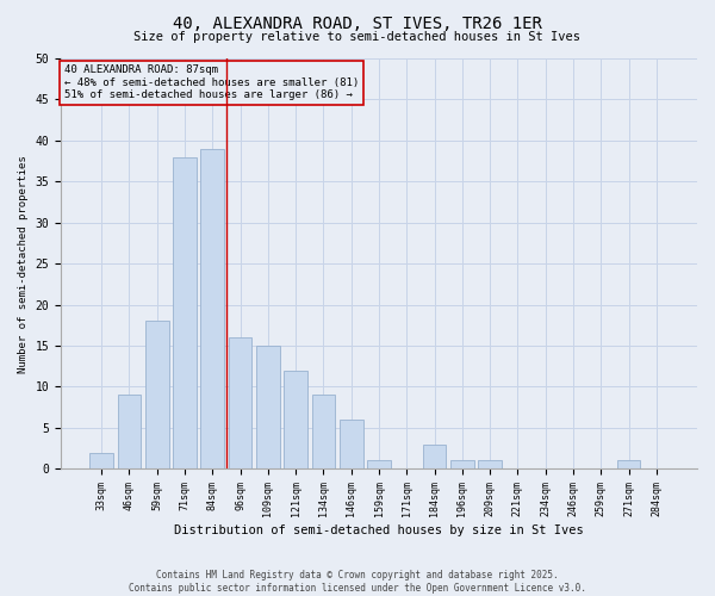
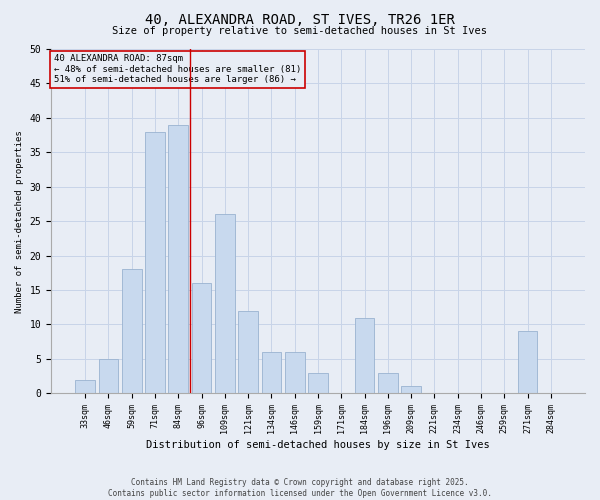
46sqm: 9 -> 5
109sqm: 15 -> 26
134sqm: 9 -> 6
159sqm: 1 -> 3
184sqm: 3 -> 11
196sqm: 1 -> 3
271sqm: 1 -> 9
